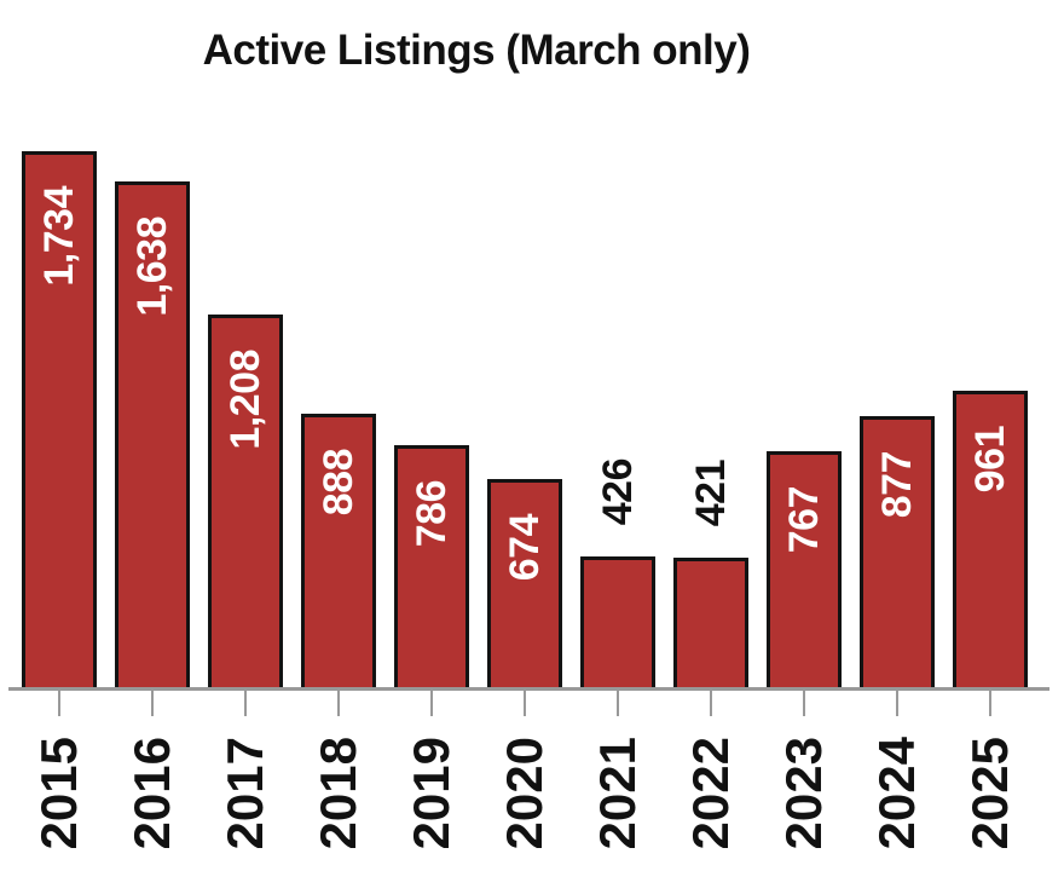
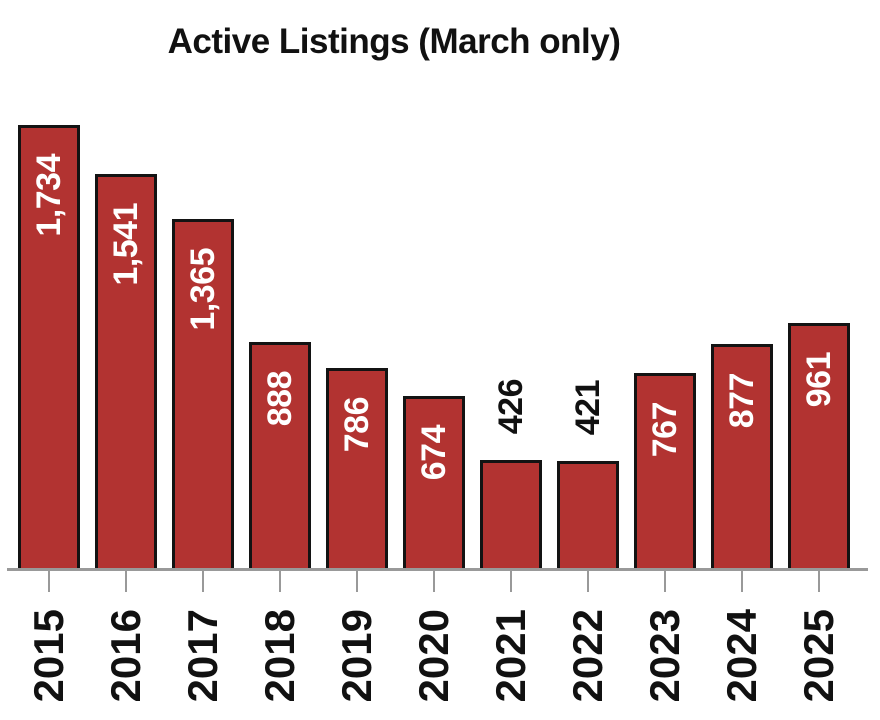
2016: 1,638 -> 1,541
2017: 1,208 -> 1,365
